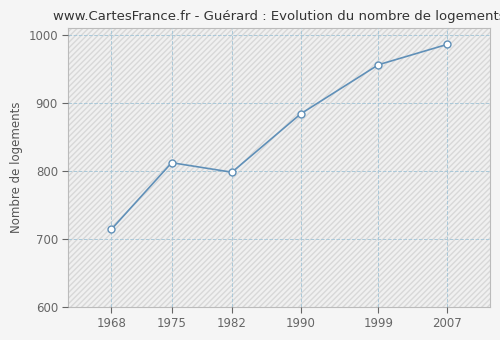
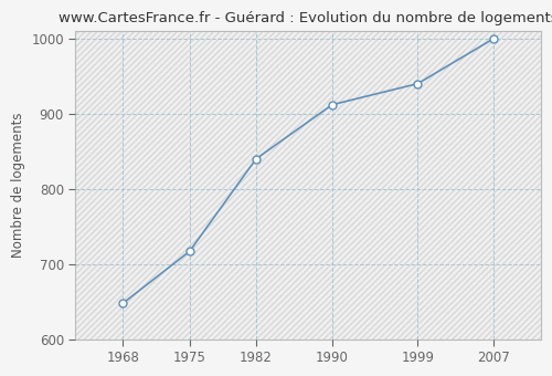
1968: 714 -> 648
1975: 812 -> 717
1982: 798 -> 840
1990: 884 -> 912
1999: 956 -> 940
2007: 986 -> 1000
